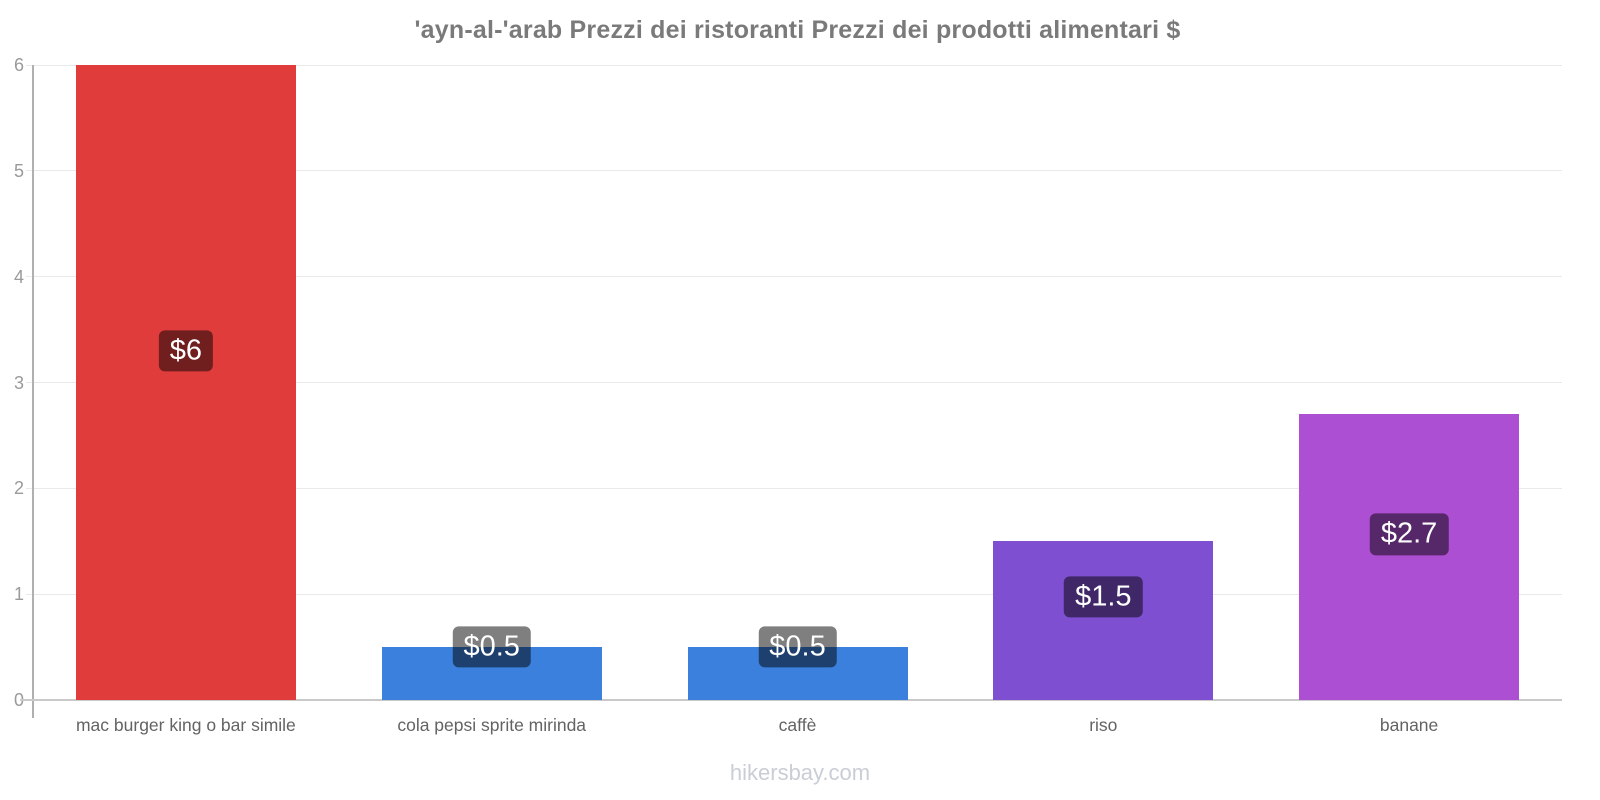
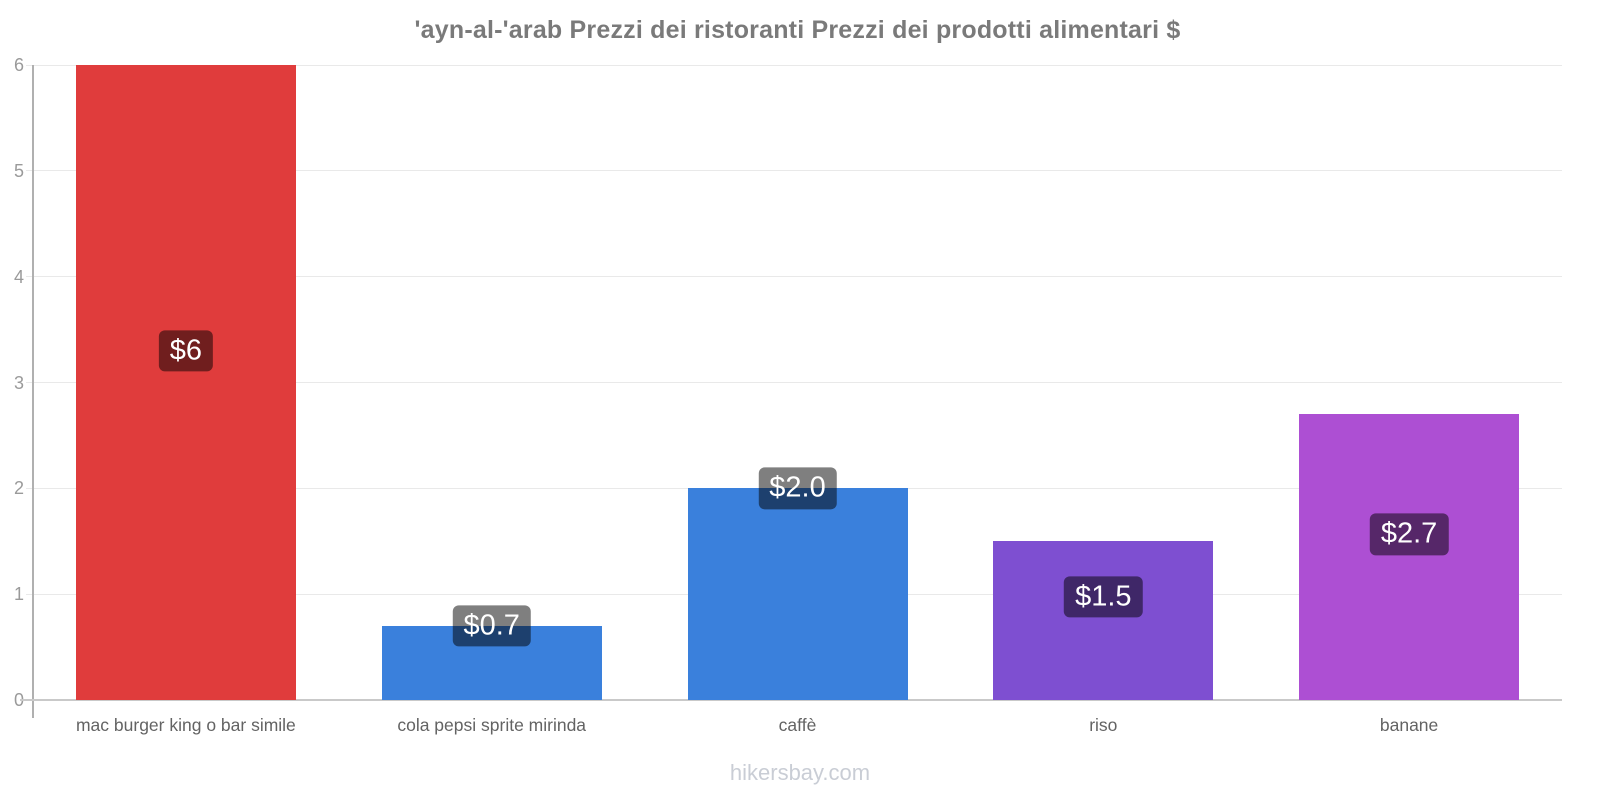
cola pepsi sprite mirinda: $0.5 -> $0.7
caffè: $0.5 -> $2.0
